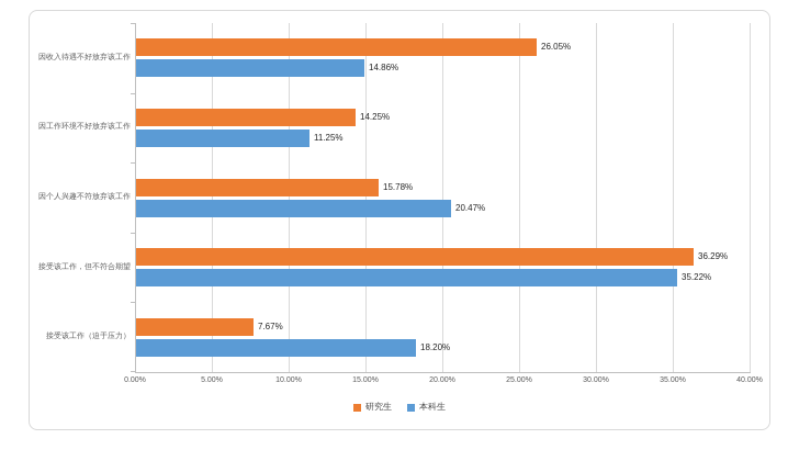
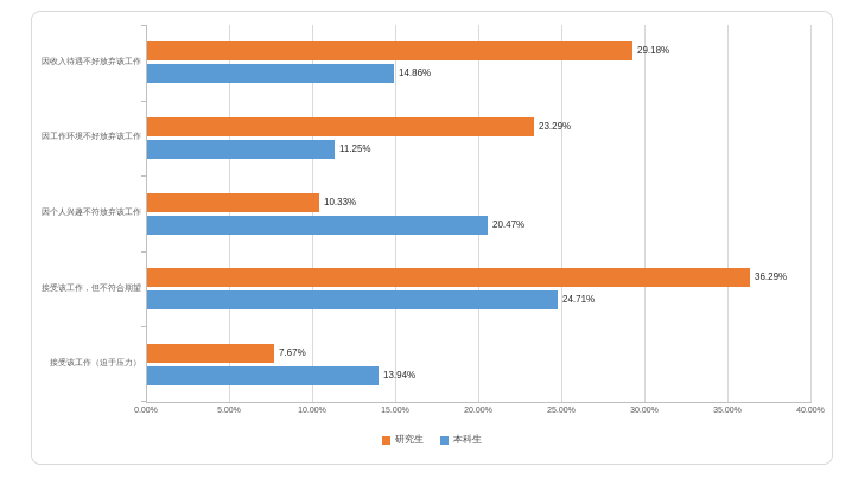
研究生/因收入待遇不好放弃该工作: 26.05% -> 29.18%
研究生/因工作环境不好放弃该工作: 14.25% -> 23.29%
研究生/因个人兴趣不符放弃该工作: 15.78% -> 10.33%
本科生/接受该工作，但不符合期望: 35.22% -> 24.71%
本科生/接受该工作（迫于压力）: 18.20% -> 13.94%
